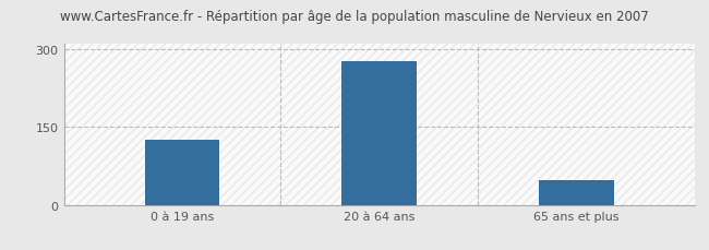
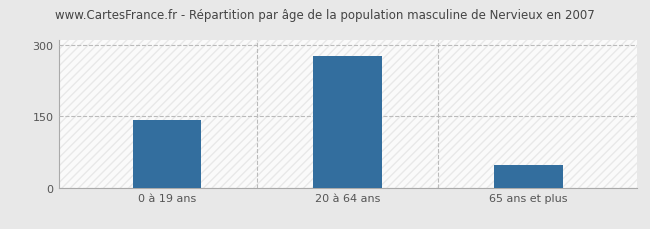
0 à 19 ans: 125 -> 143
